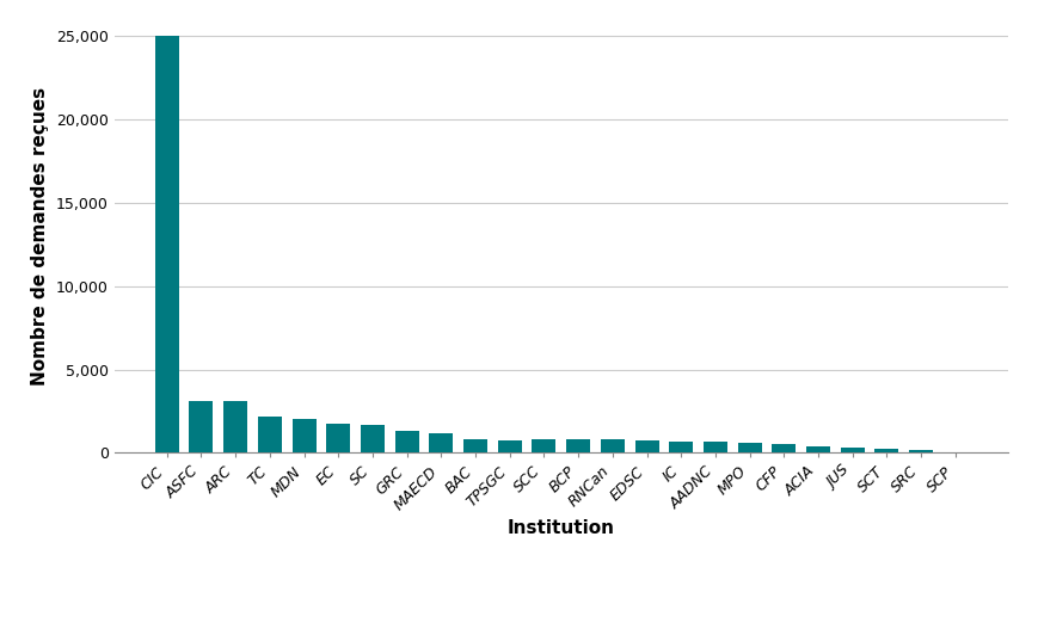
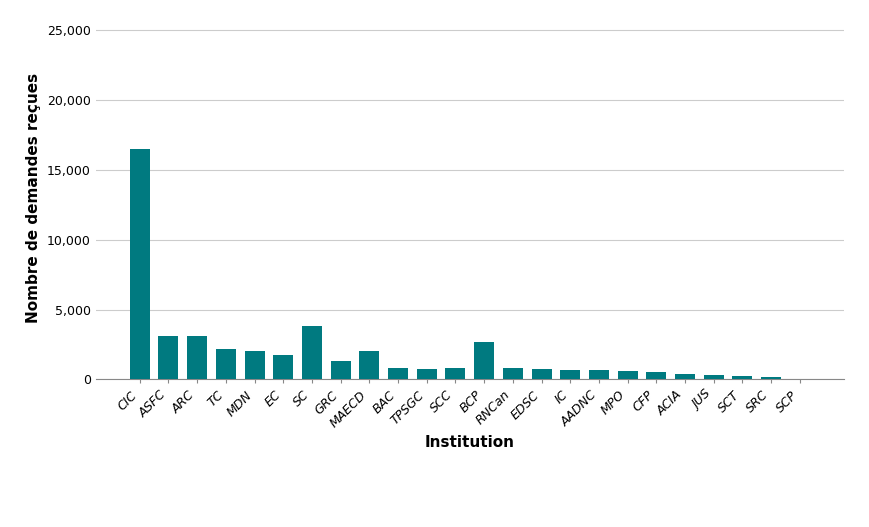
CIC: 25,000 -> 16,500
SC: 1,600 -> 3,800
MAECD: 1,200 -> 2,000
BCP: 800 -> 2,700
